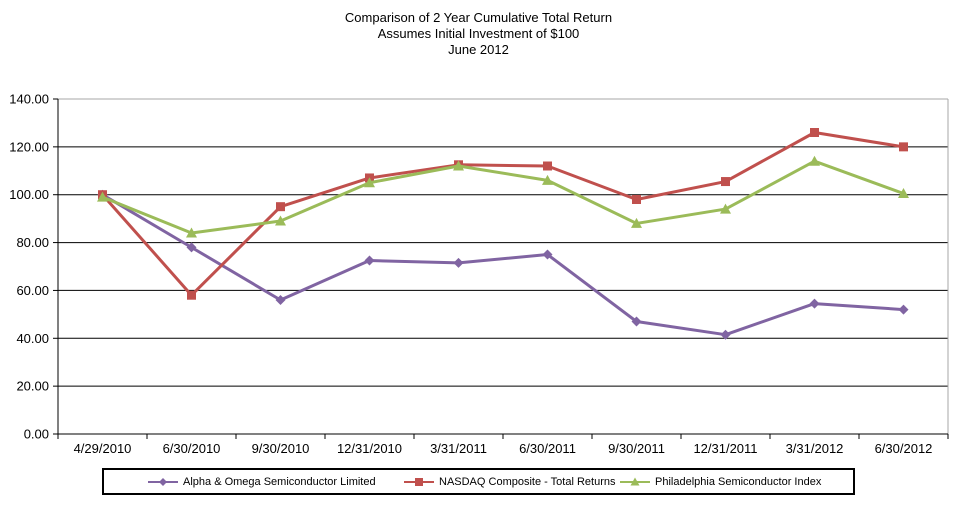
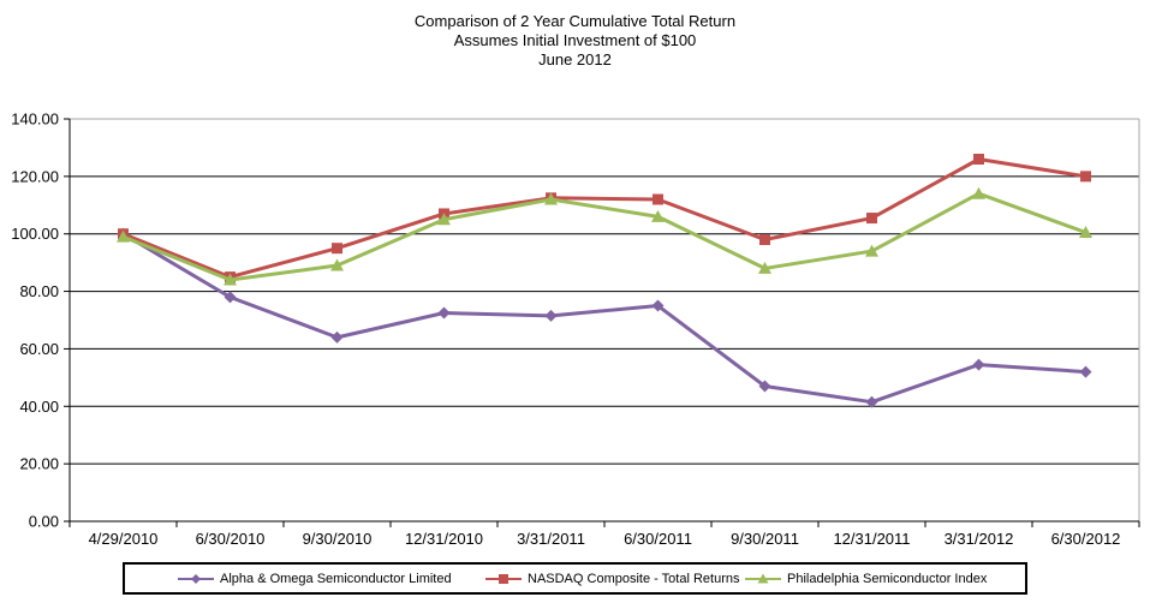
NASDAQ Composite - Total Returns/6/30/2010: 58 -> 85
Alpha & Omega Semiconductor Limited/9/30/2010: 56 -> 64
